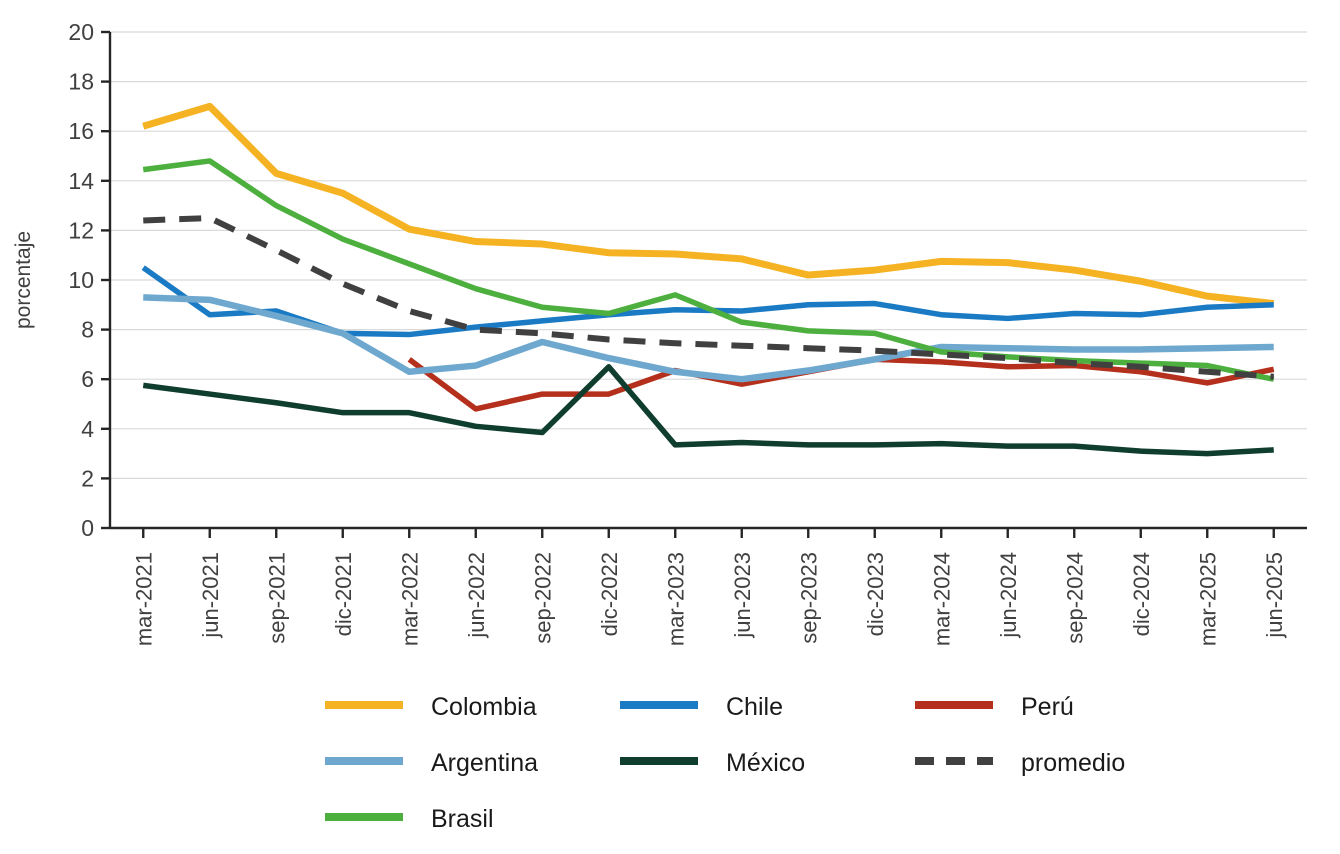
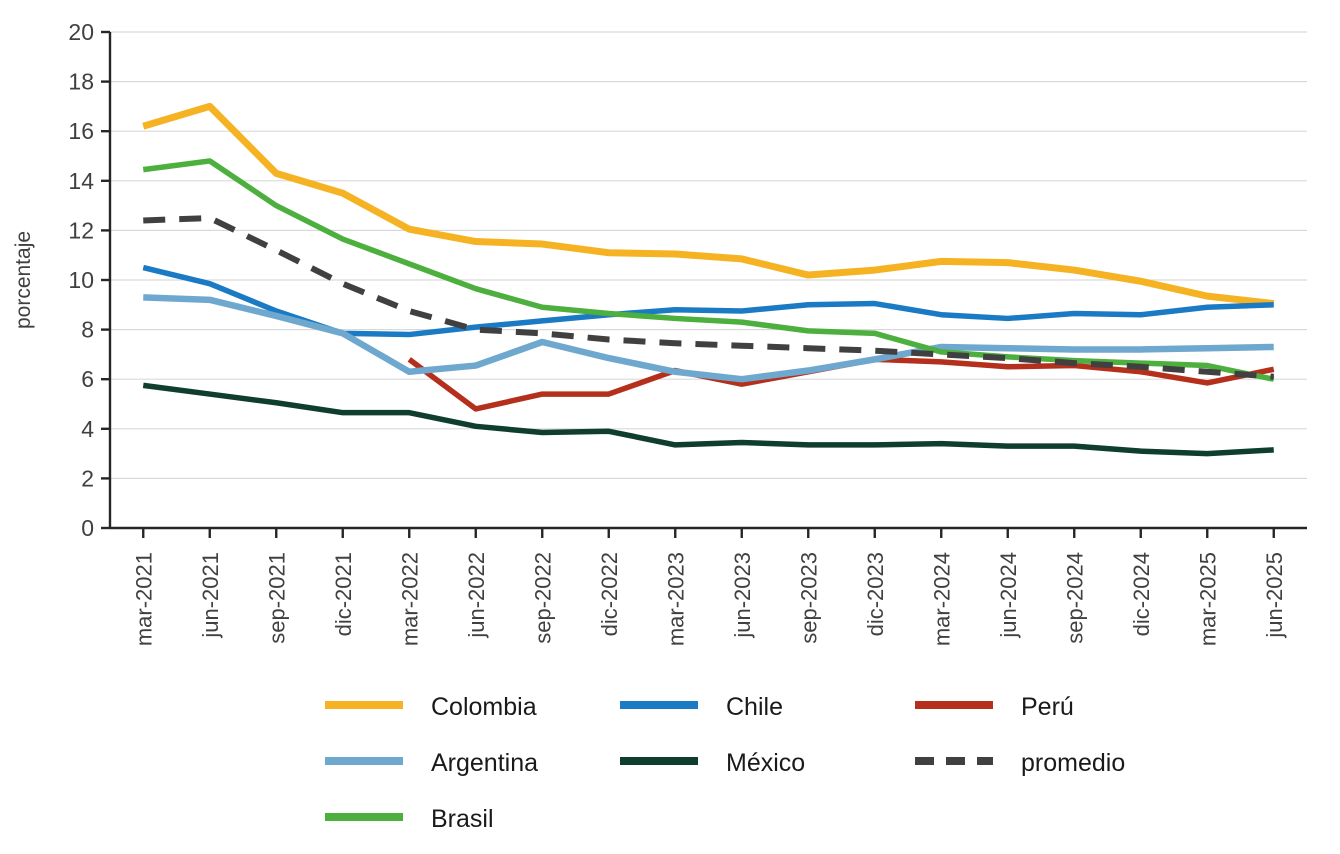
Chile/jun-2021: 8.6 -> 9.8
México/dic-2022: 6.5 -> 3.9
Brasil/mar-2023: 9.4 -> 8.4
